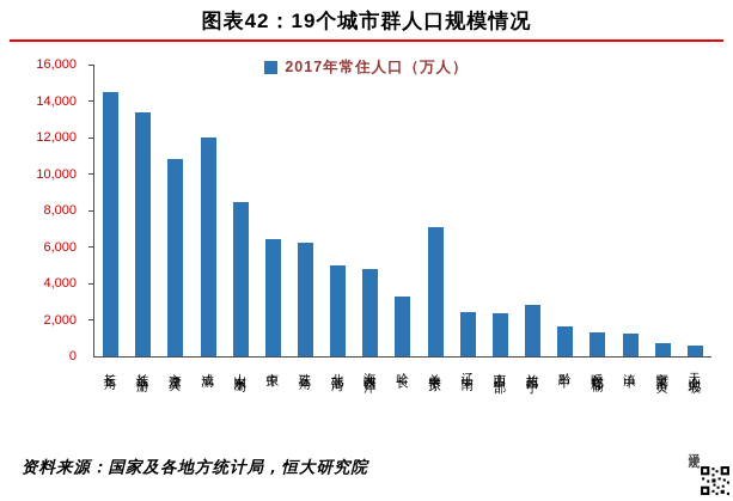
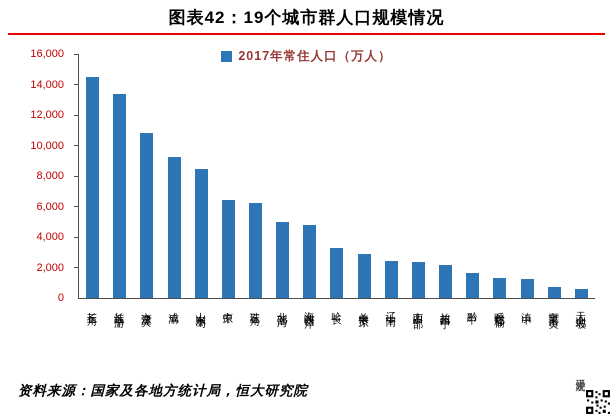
成渝: 12000 -> 9200
关中平原: 7100 -> 2900
兰州西宁: 2800 -> 2200
